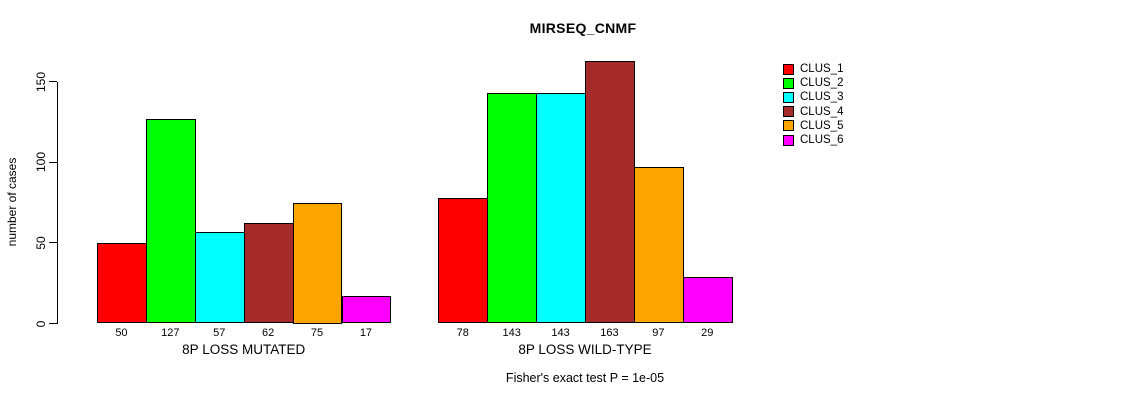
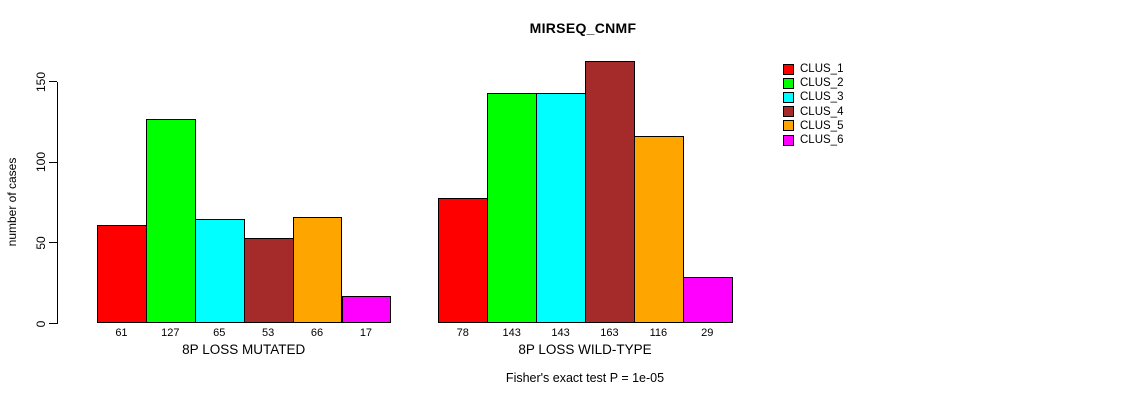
CLUS_1/8P LOSS MUTATED: 50 -> 61
CLUS_3/8P LOSS MUTATED: 57 -> 65
CLUS_4/8P LOSS MUTATED: 62 -> 53
CLUS_5/8P LOSS MUTATED: 75 -> 66
CLUS_5/8P LOSS WILD-TYPE: 97 -> 116
